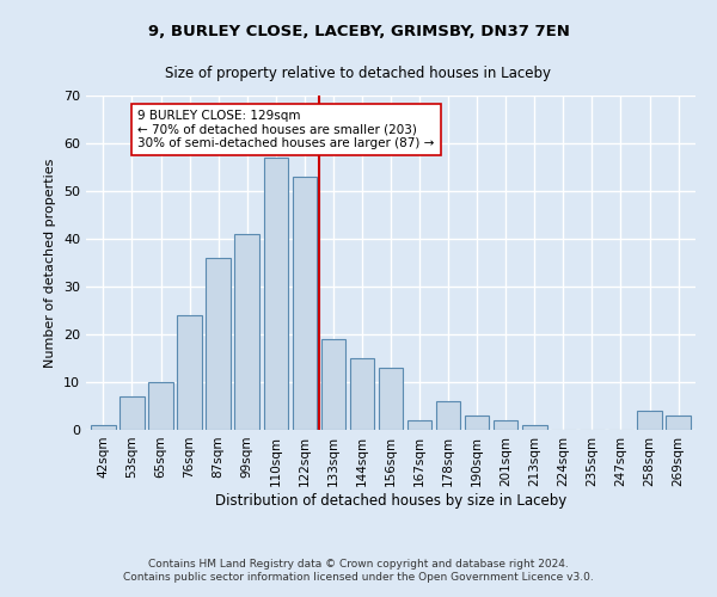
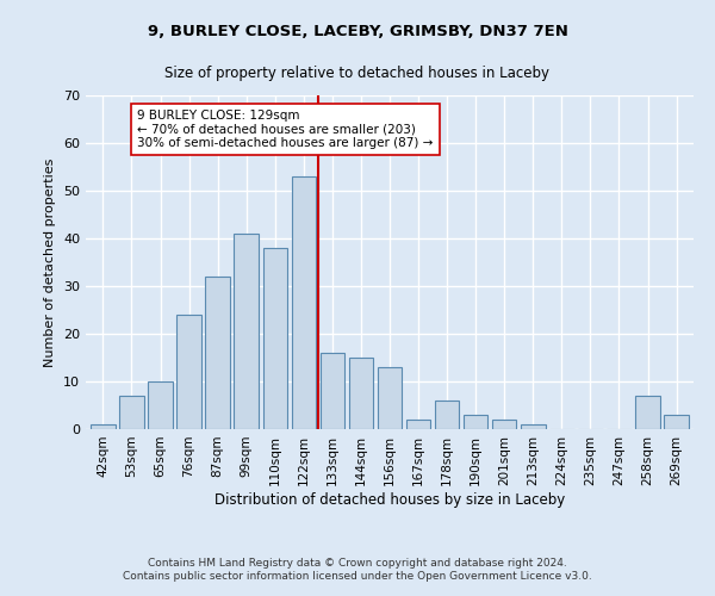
87sqm: 36 -> 32
110sqm: 57 -> 38
133sqm: 19 -> 16
258sqm: 4 -> 7
